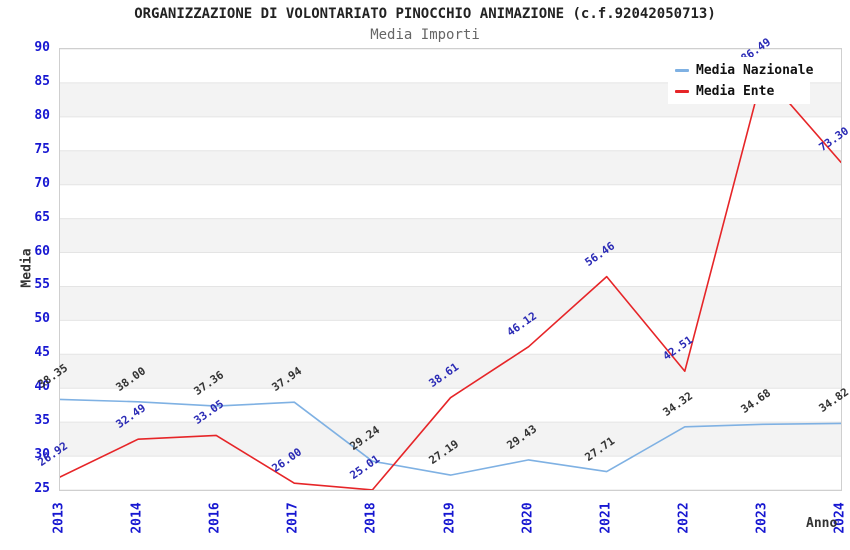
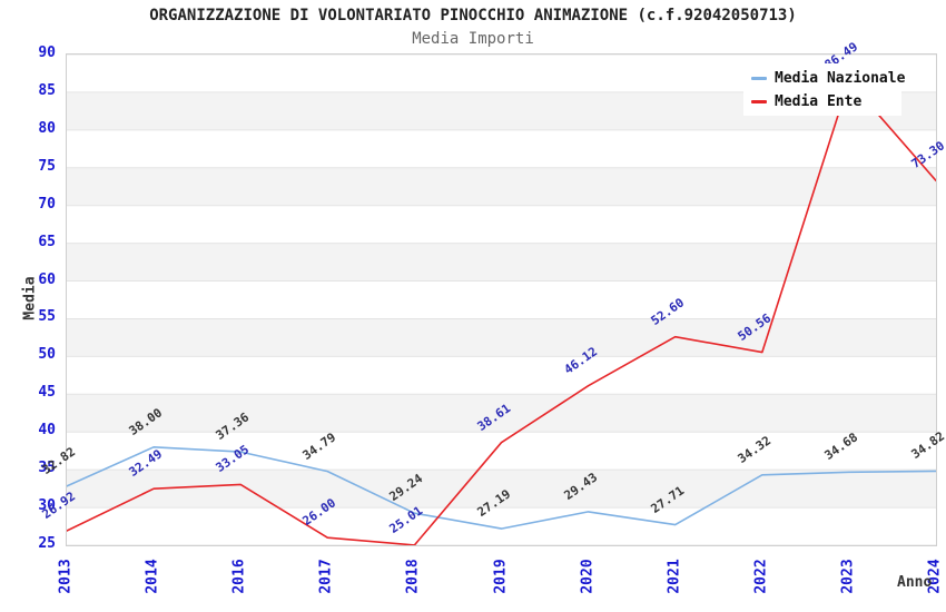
Media Nazionale/2013: 38.35 -> 32.82
Media Nazionale/2017: 37.94 -> 34.79
Media Ente/2021: 56.46 -> 52.60
Media Ente/2022: 42.51 -> 50.56
